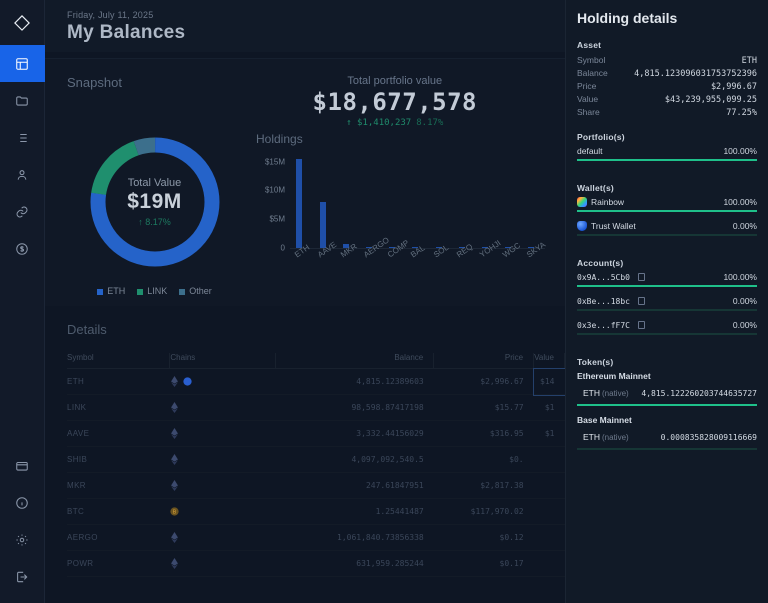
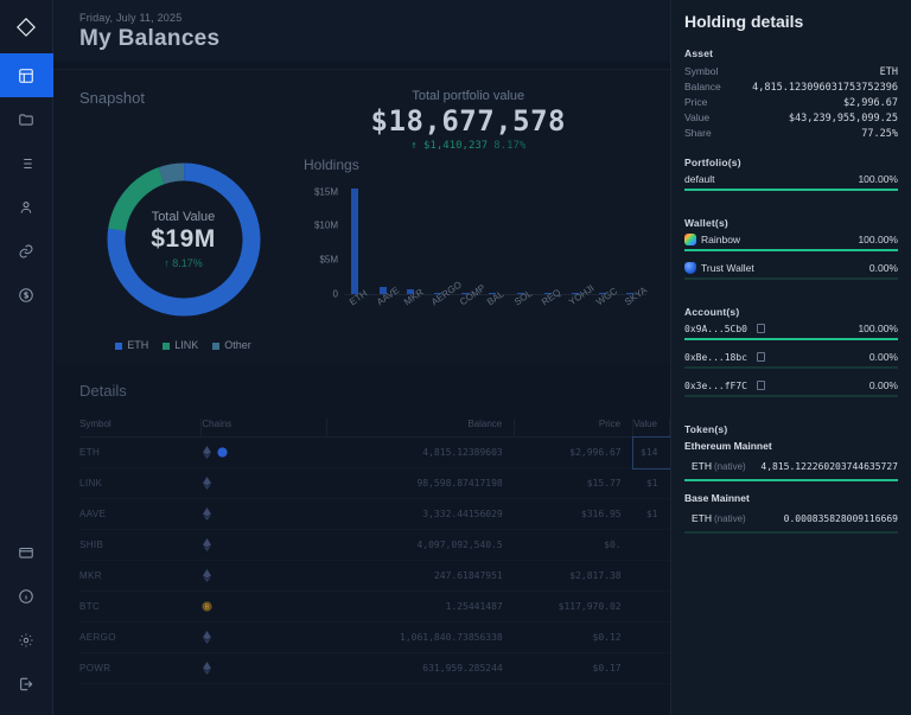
AAVE: $8M -> $1M
